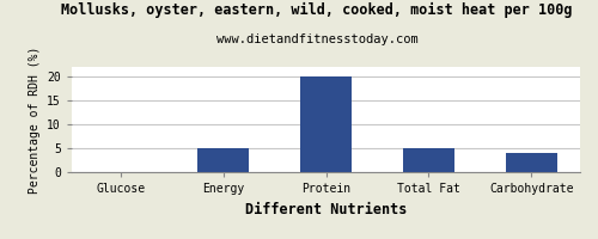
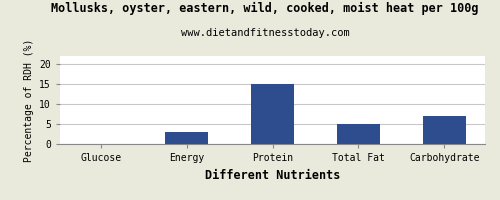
Energy: 5 -> 3
Protein: 20 -> 15
Carbohydrate: 4 -> 7
